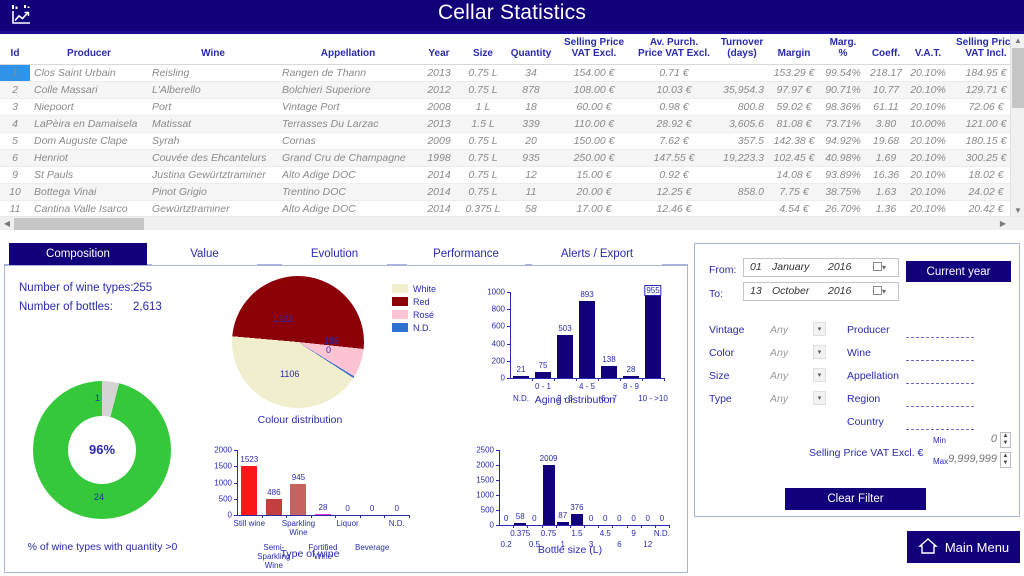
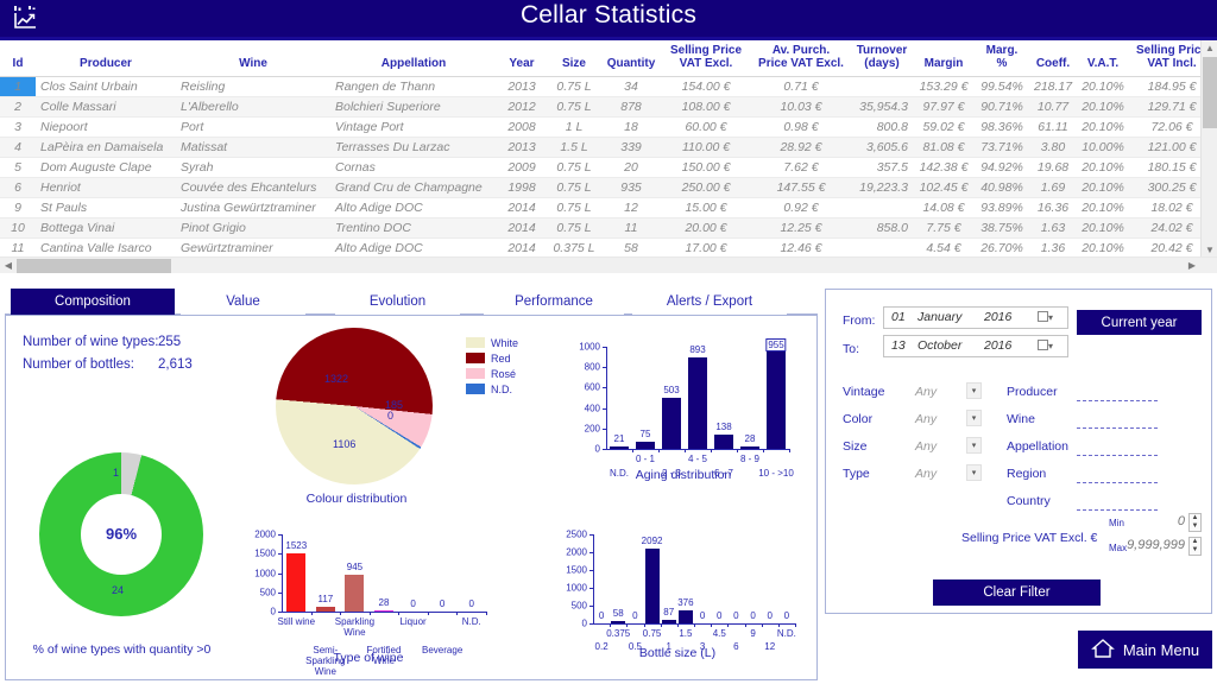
Type of wine/Semi-Sparkling Wine: 486 -> 117
Bottle size (L)/0.75: 2009 -> 2092
